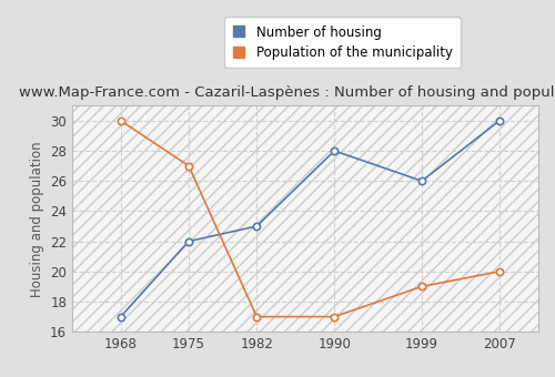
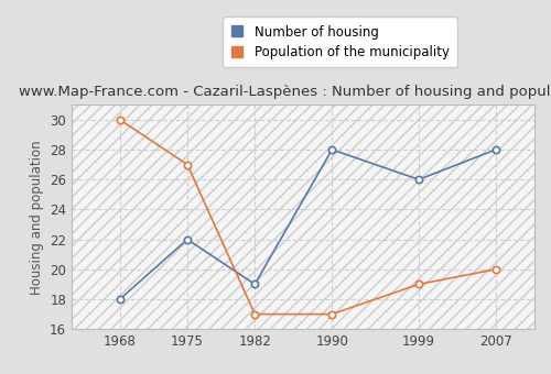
Number of housing/1968: 17 -> 18
Number of housing/1982: 23 -> 19
Number of housing/2007: 30 -> 28
